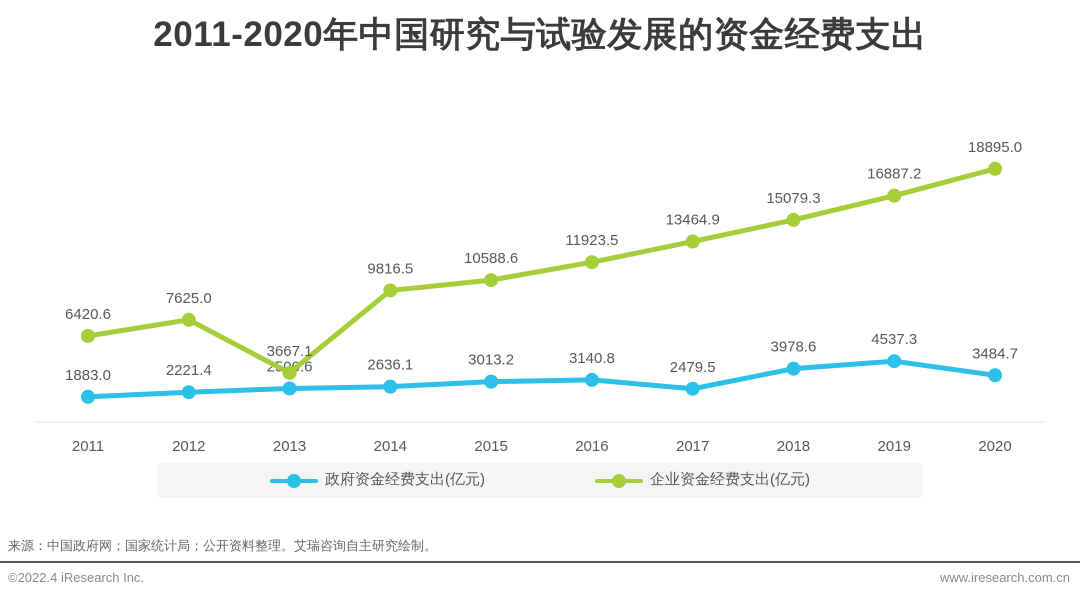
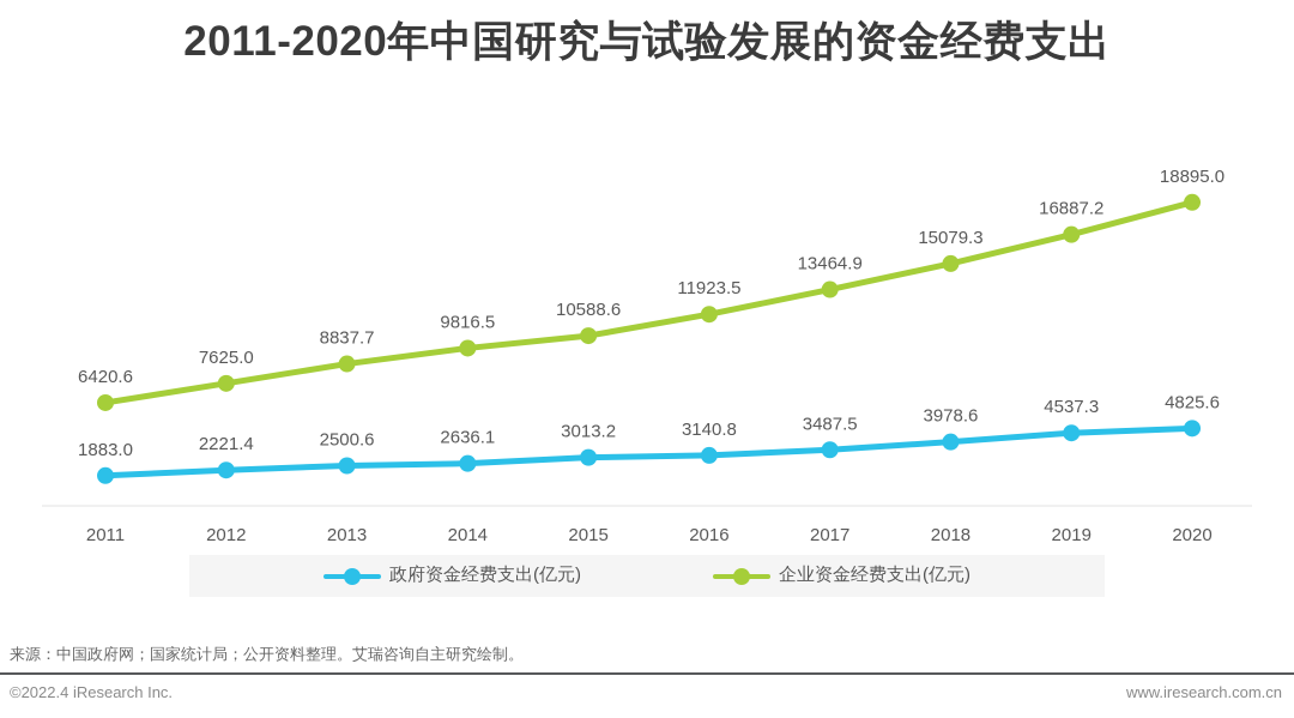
企业资金经费支出(亿元)/2013: 3667.1 -> 8837.7
政府资金经费支出(亿元)/2017: 2479.5 -> 3487.5
政府资金经费支出(亿元)/2020: 3484.7 -> 4825.6
